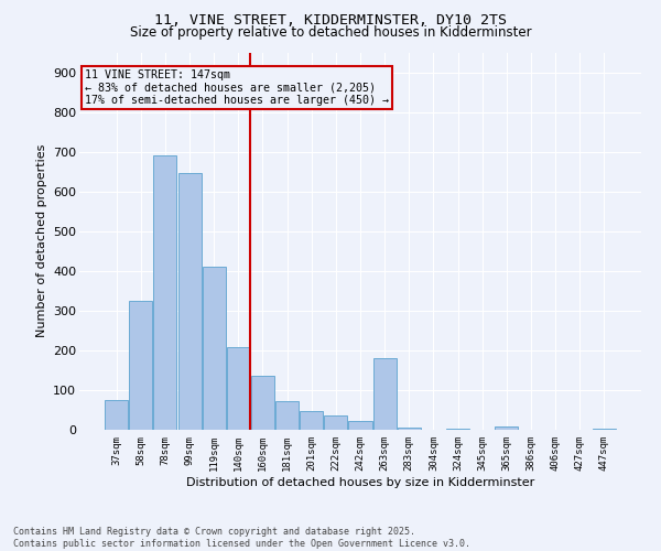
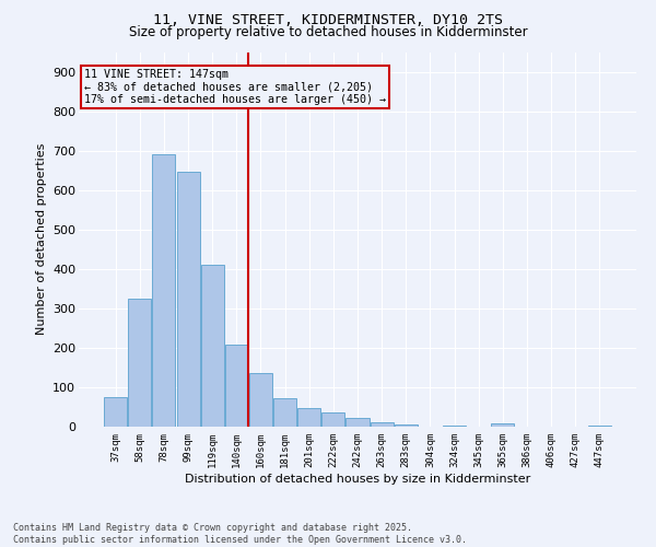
263sqm: 180 -> 10
